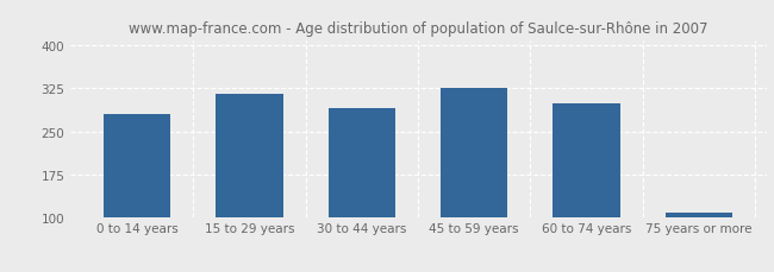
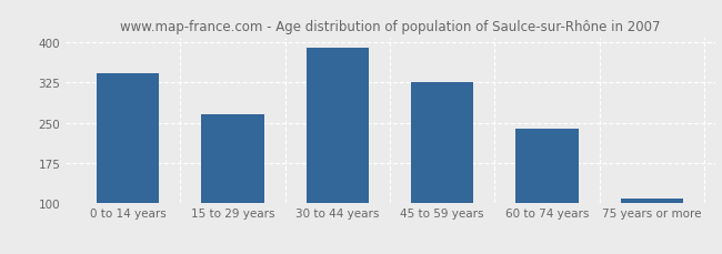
0 to 14 years: 280 -> 342
15 to 29 years: 315 -> 265
30 to 44 years: 290 -> 390
60 to 74 years: 300 -> 238
